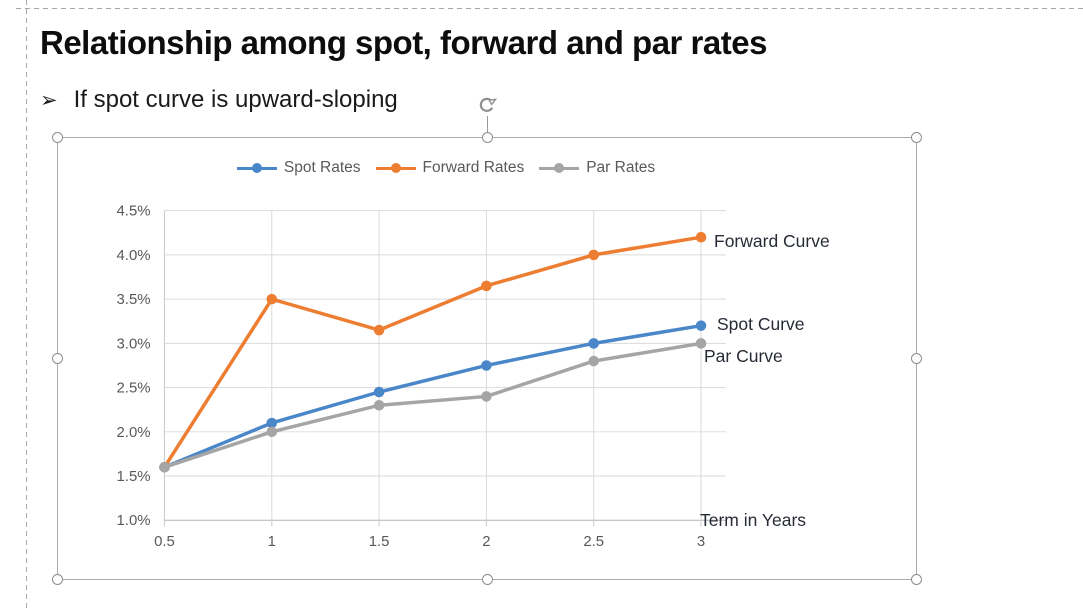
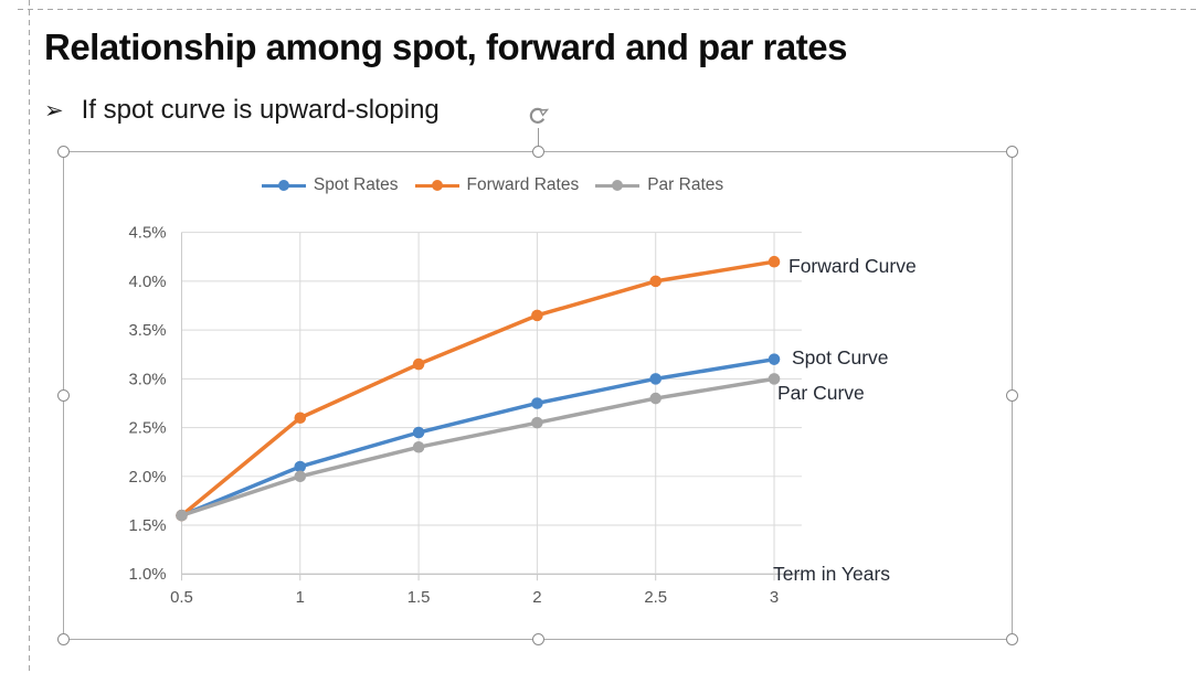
Forward Rates/1: 3.5% -> 2.6%
Par Rates/2: 2.4% -> 2.5%
